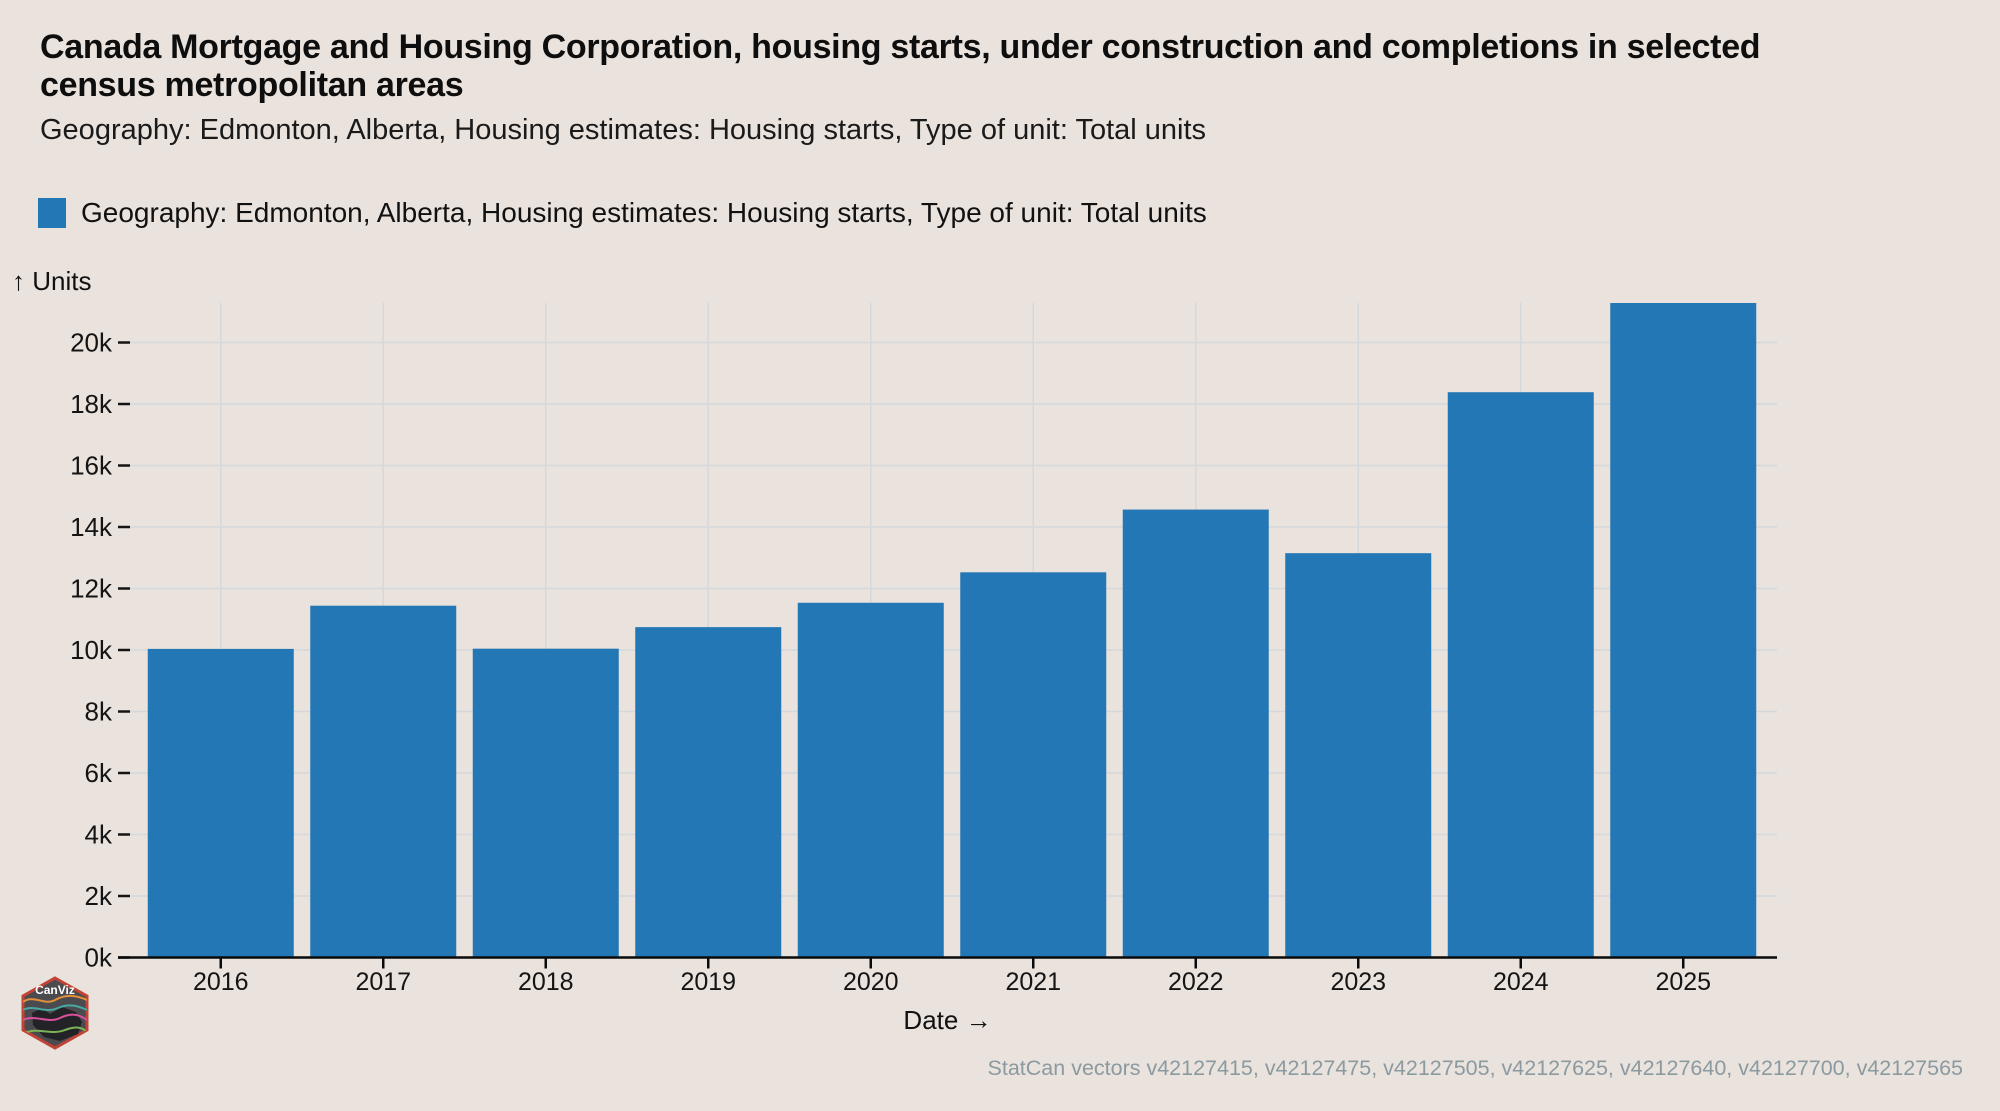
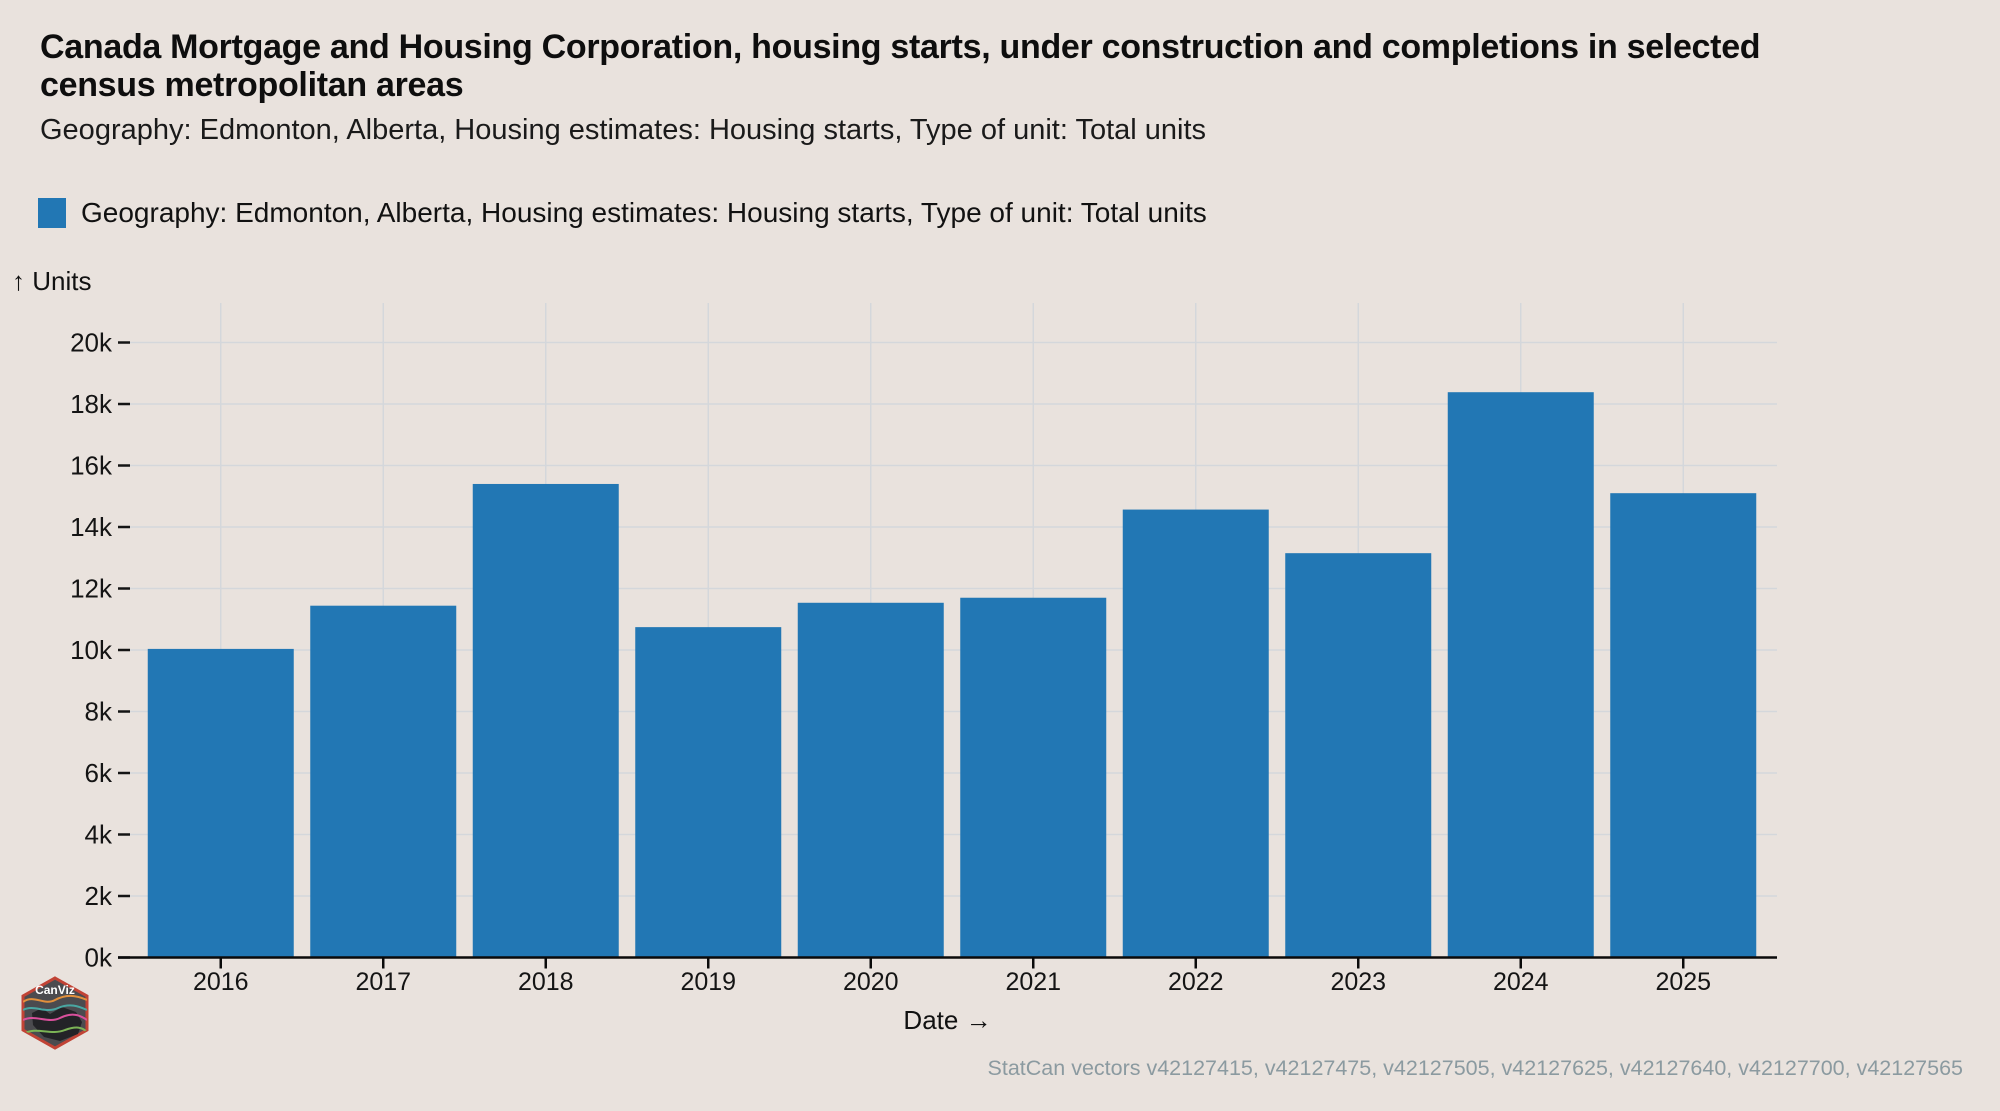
2018: 10.0k -> 15.4k
2021: 12.5k -> 11.7k
2025: 21.3k -> 15.1k
